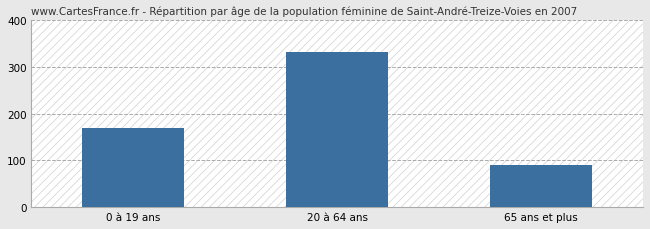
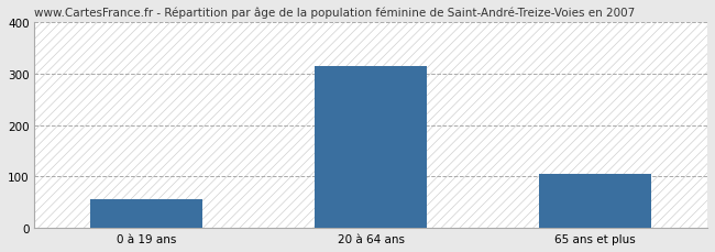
0 à 19 ans: 170 -> 55
20 à 64 ans: 332 -> 315
65 ans et plus: 90 -> 105
